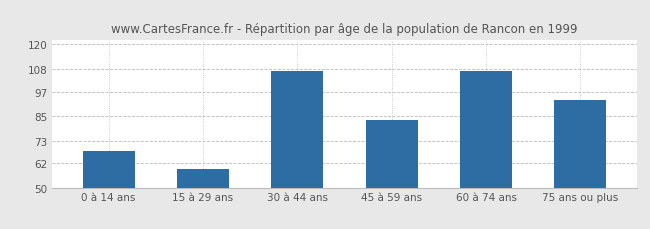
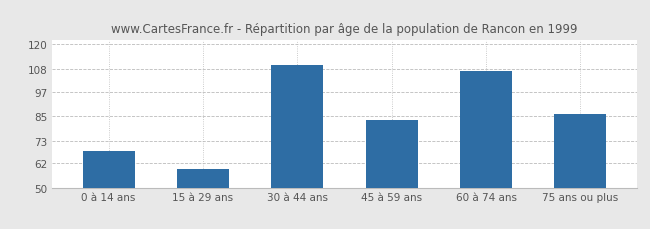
30 à 44 ans: 107 -> 110
75 ans ou plus: 93 -> 86
